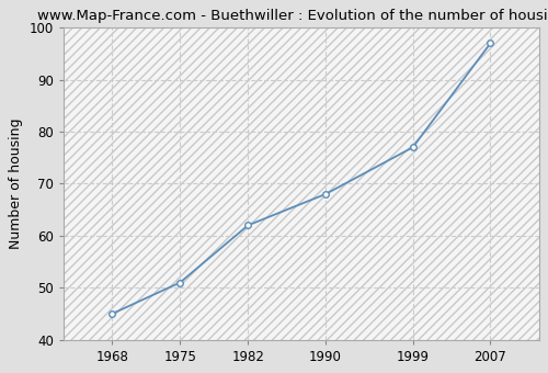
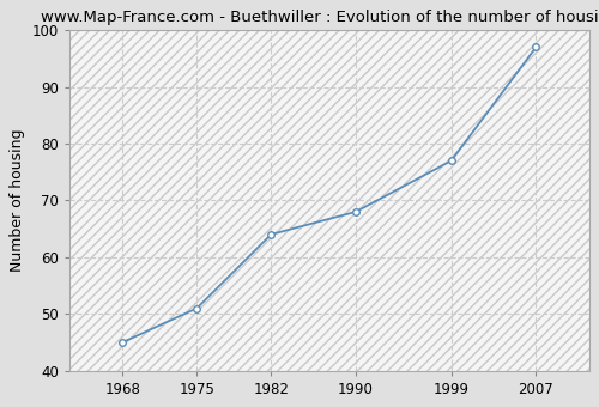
1982: 62 -> 64
